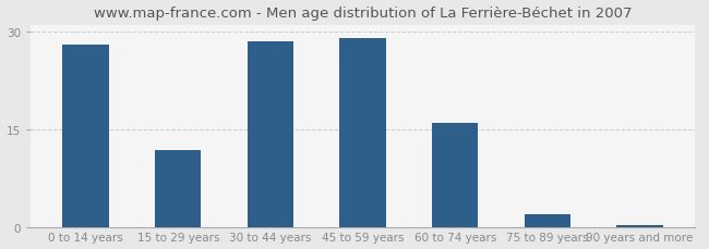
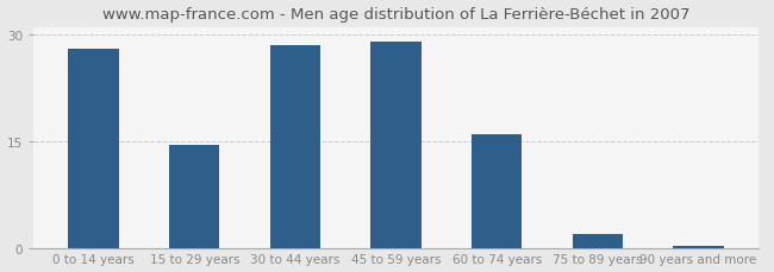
15 to 29 years: 11.8 -> 14.5
